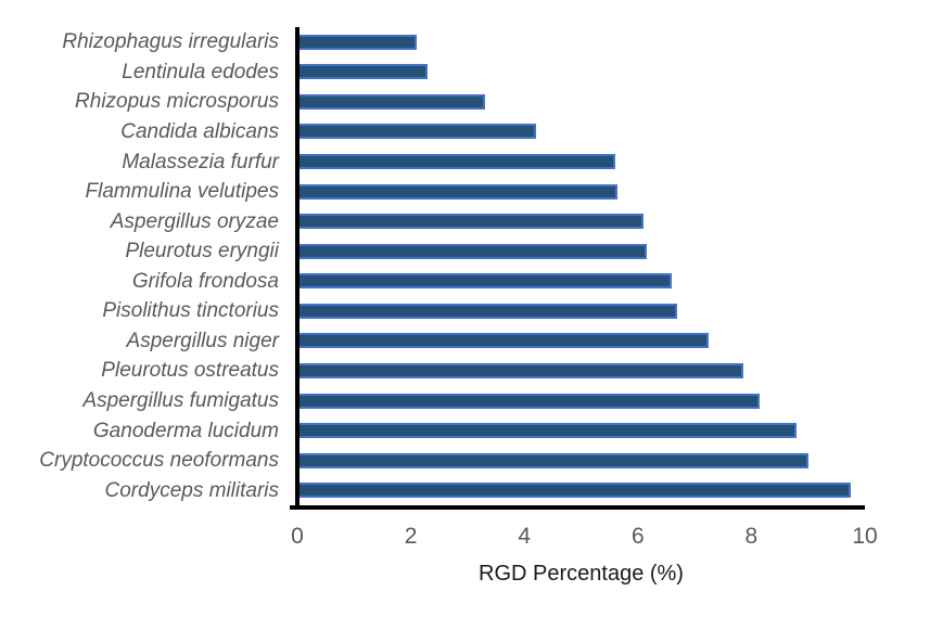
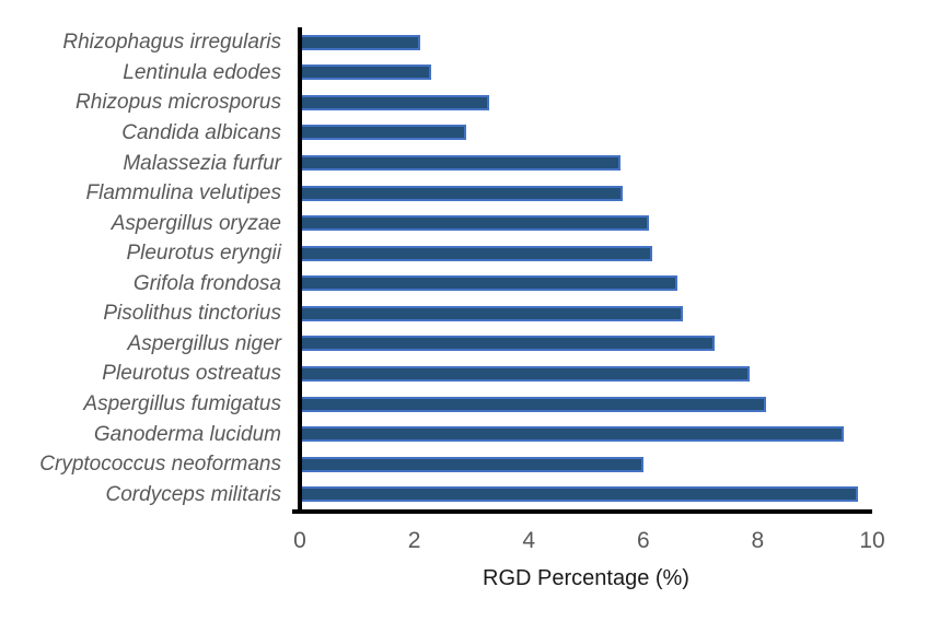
Candida albicans: 4.2 -> 2.9
Ganoderma lucidum: 8.8 -> 9.5
Cryptococcus neoformans: 9.0 -> 6.0
